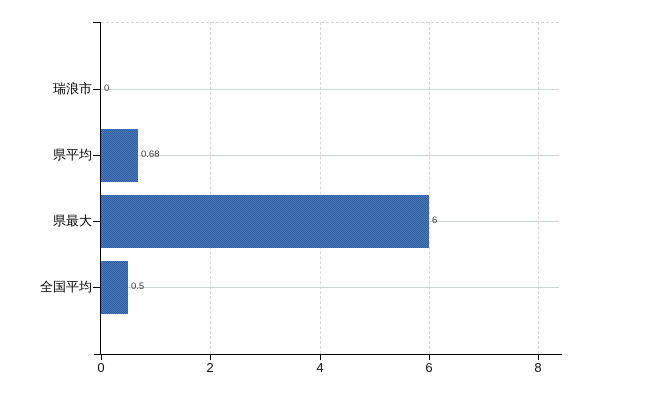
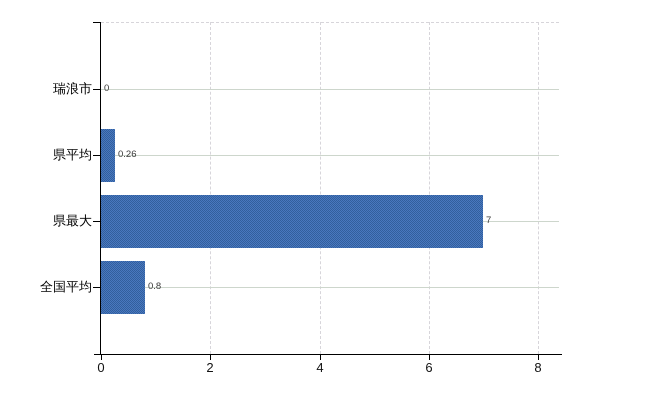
県平均: 0.68 -> 0.26
県最大: 6 -> 7
全国平均: 0.5 -> 0.8
